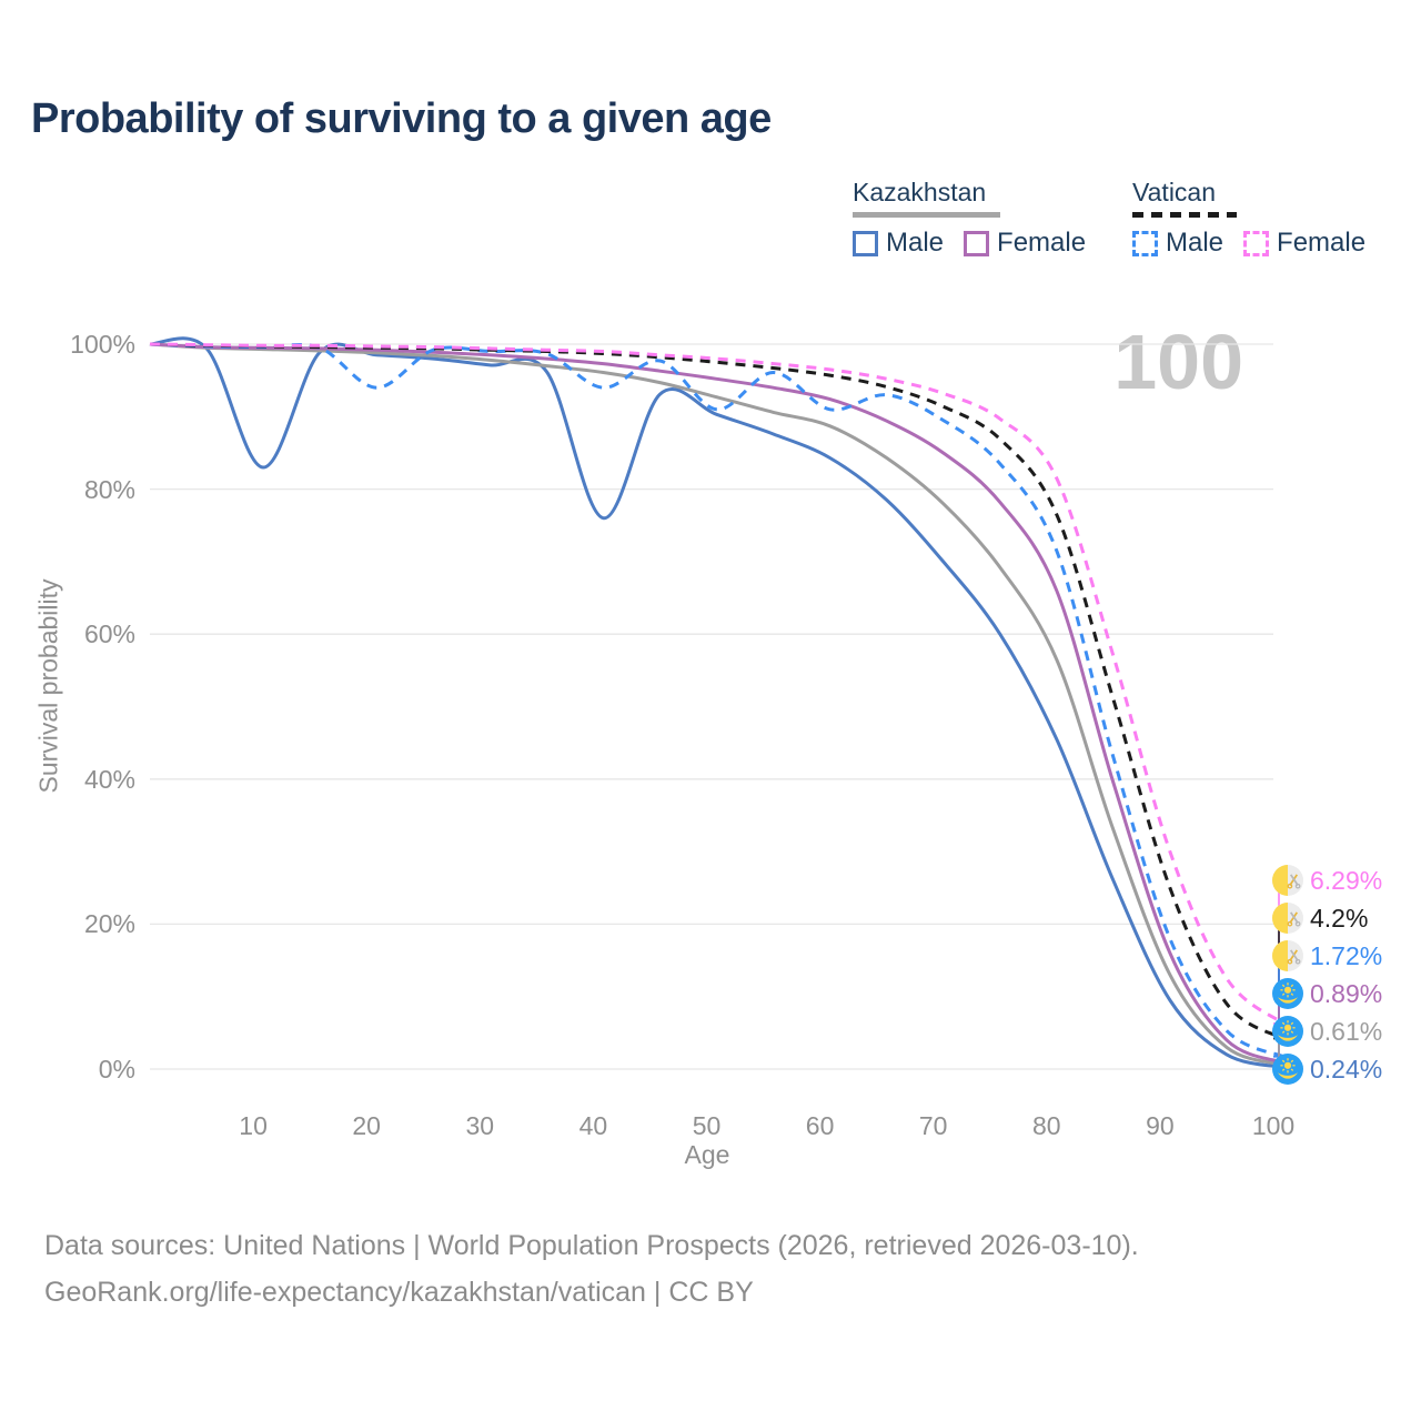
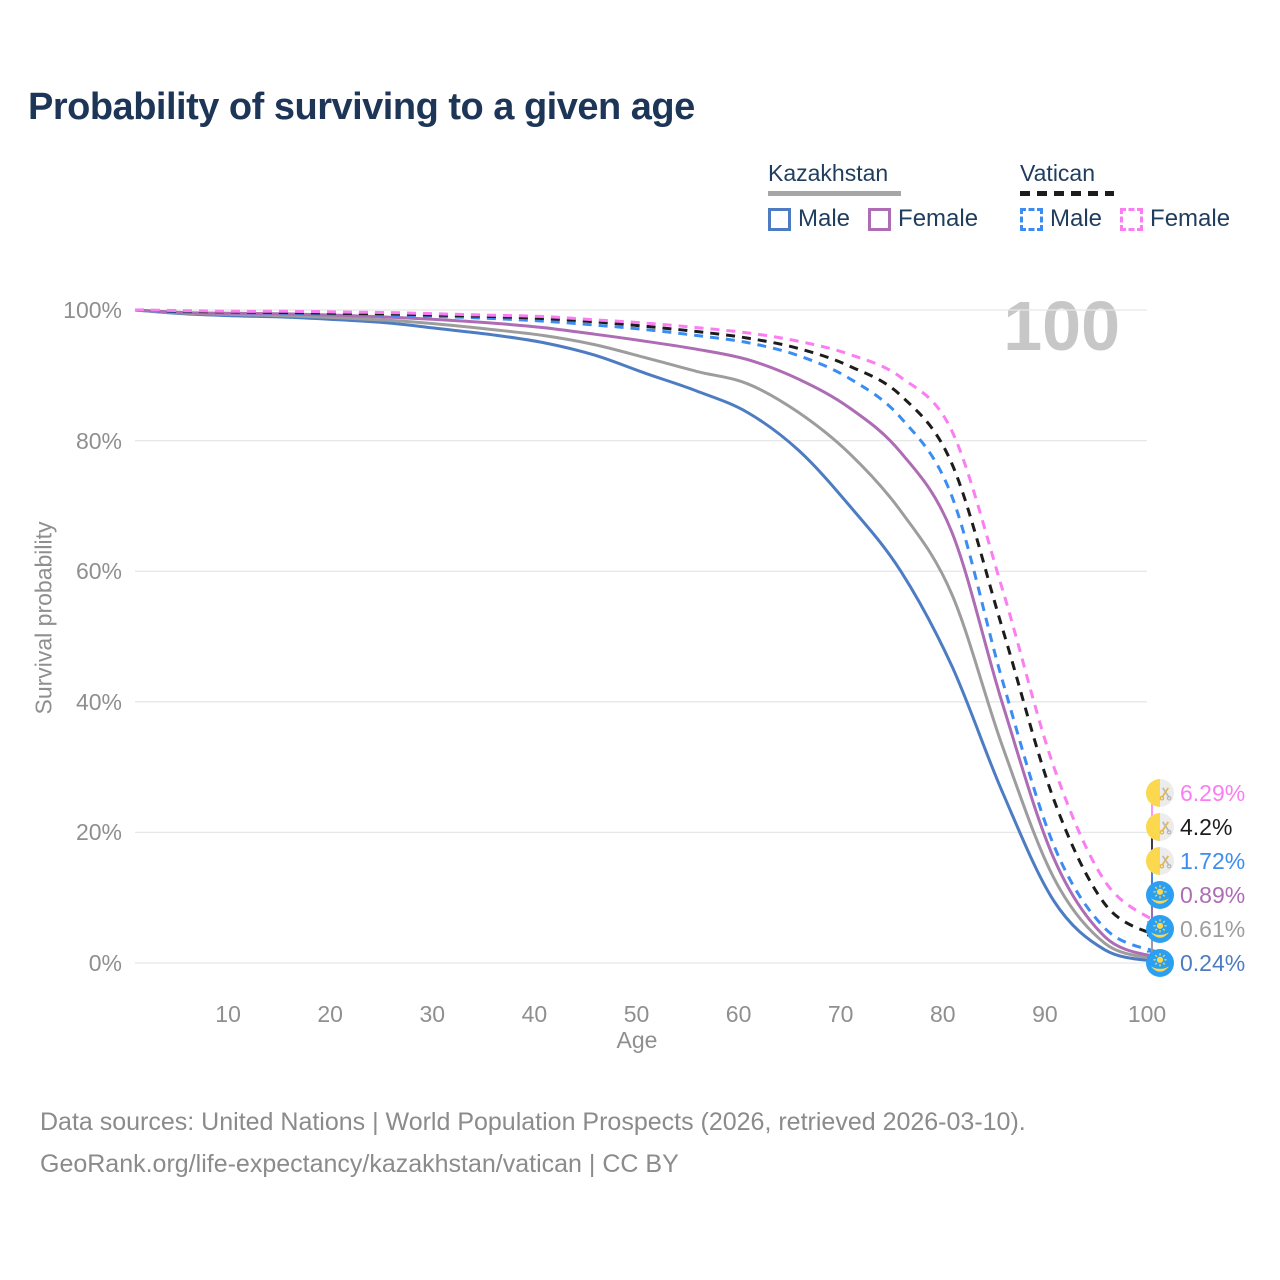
Kazakhstan Male/10: 83% -> 99%
Vatican Male/20: 94% -> 99%
Kazakhstan Male/40: 76% -> 95%
Vatican Male/40: 94% -> 98%
Vatican Male/50: 91% -> 97%
Vatican Male/60: 91% -> 95%
